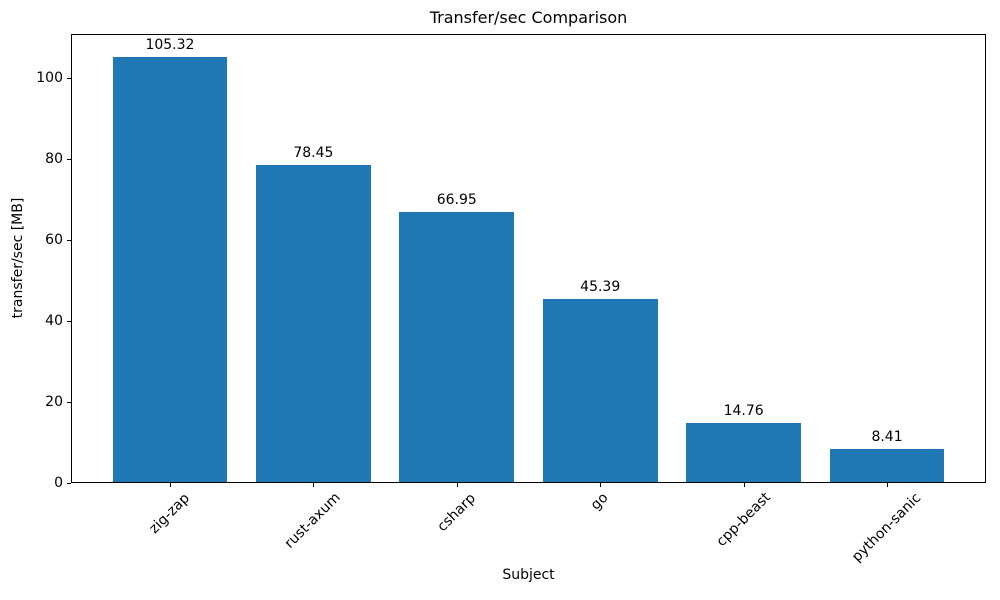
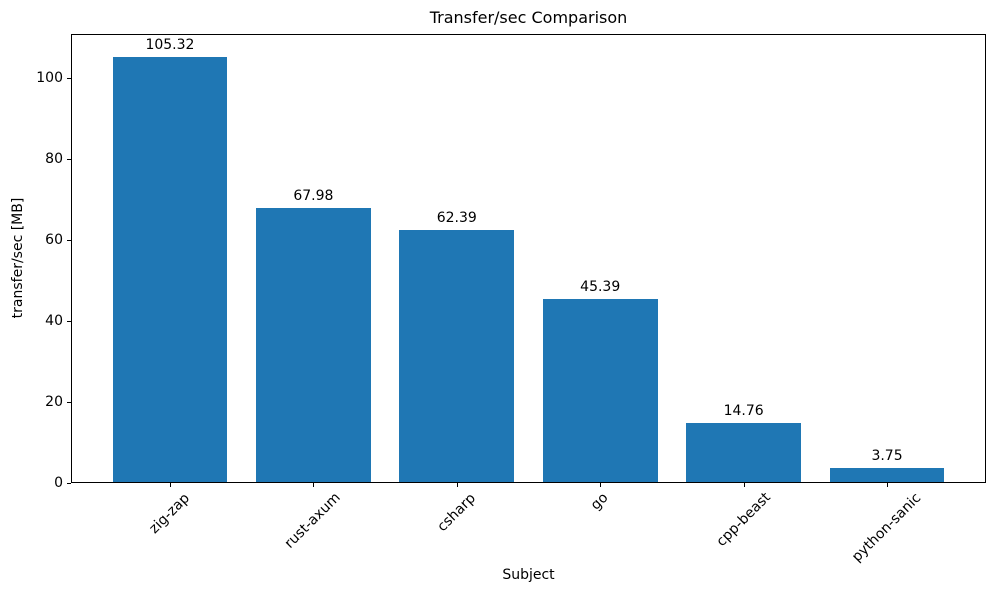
rust-axum: 78.45 -> 67.98
csharp: 66.95 -> 62.39
python-sanic: 8.41 -> 3.75
